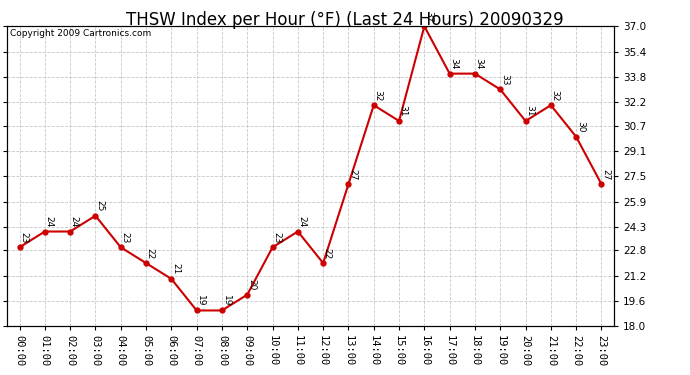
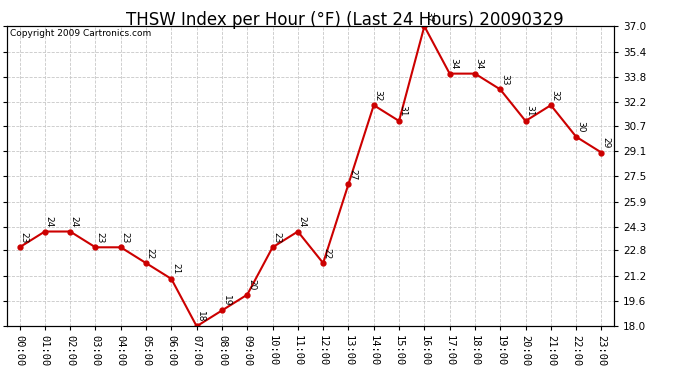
03:00: 25 -> 23
07:00: 19 -> 18
23:00: 27 -> 29
